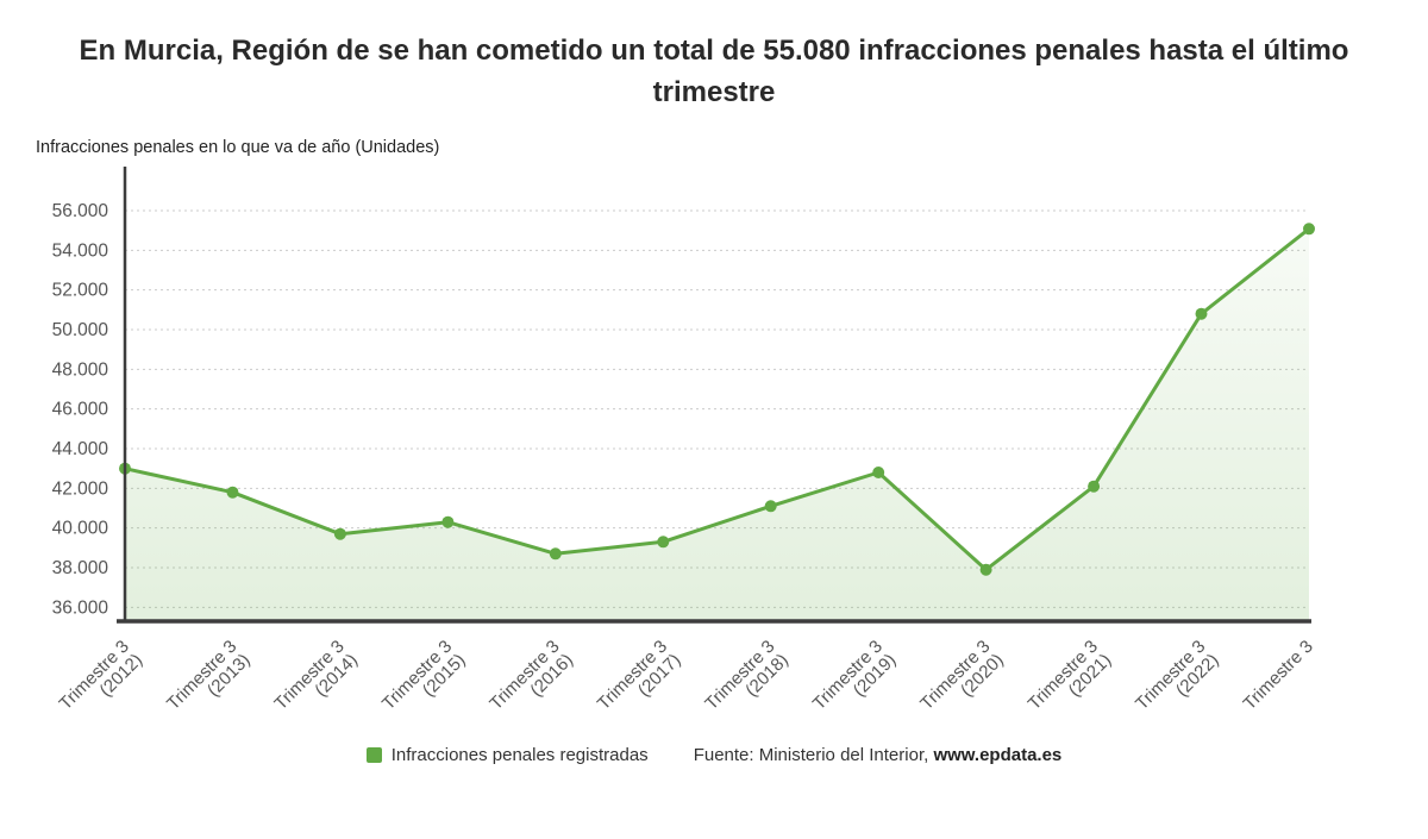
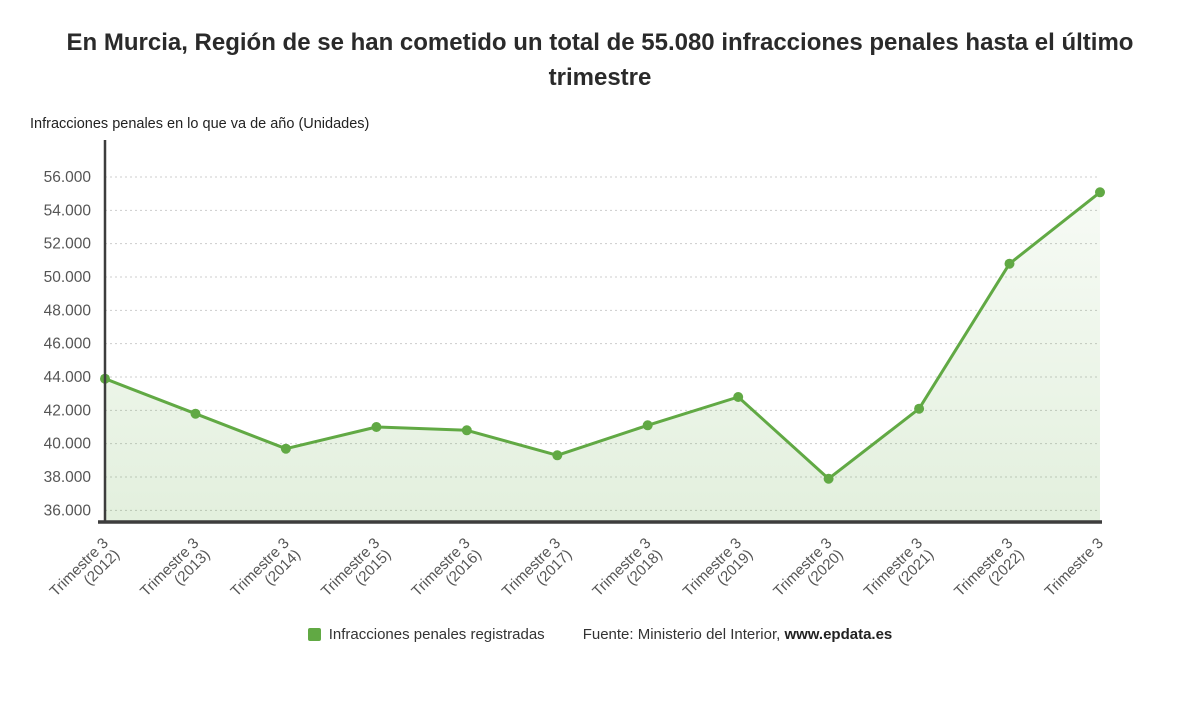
Trimestre 3 (2012): 43000 -> 43900
Trimestre 3 (2015): 40300 -> 41000
Trimestre 3 (2016): 38700 -> 40800
